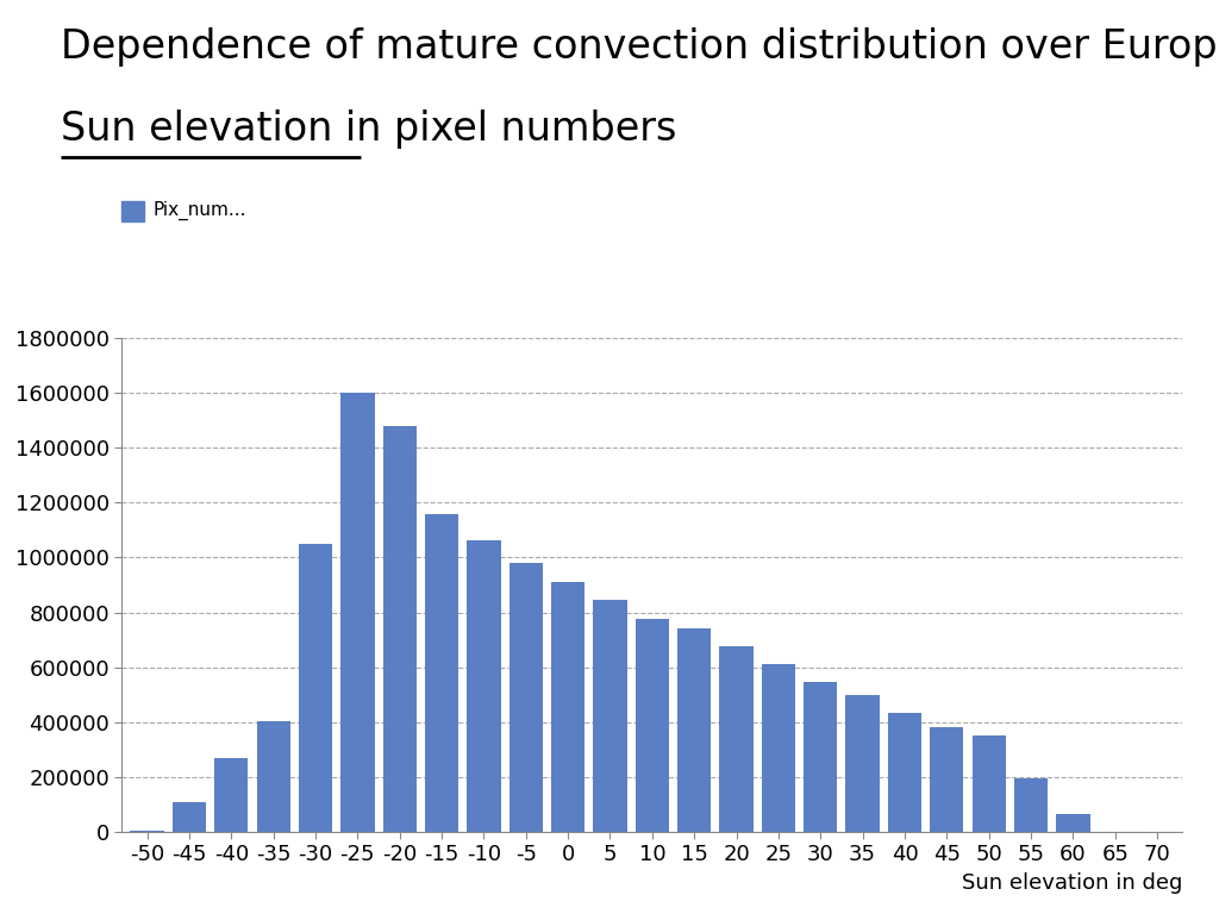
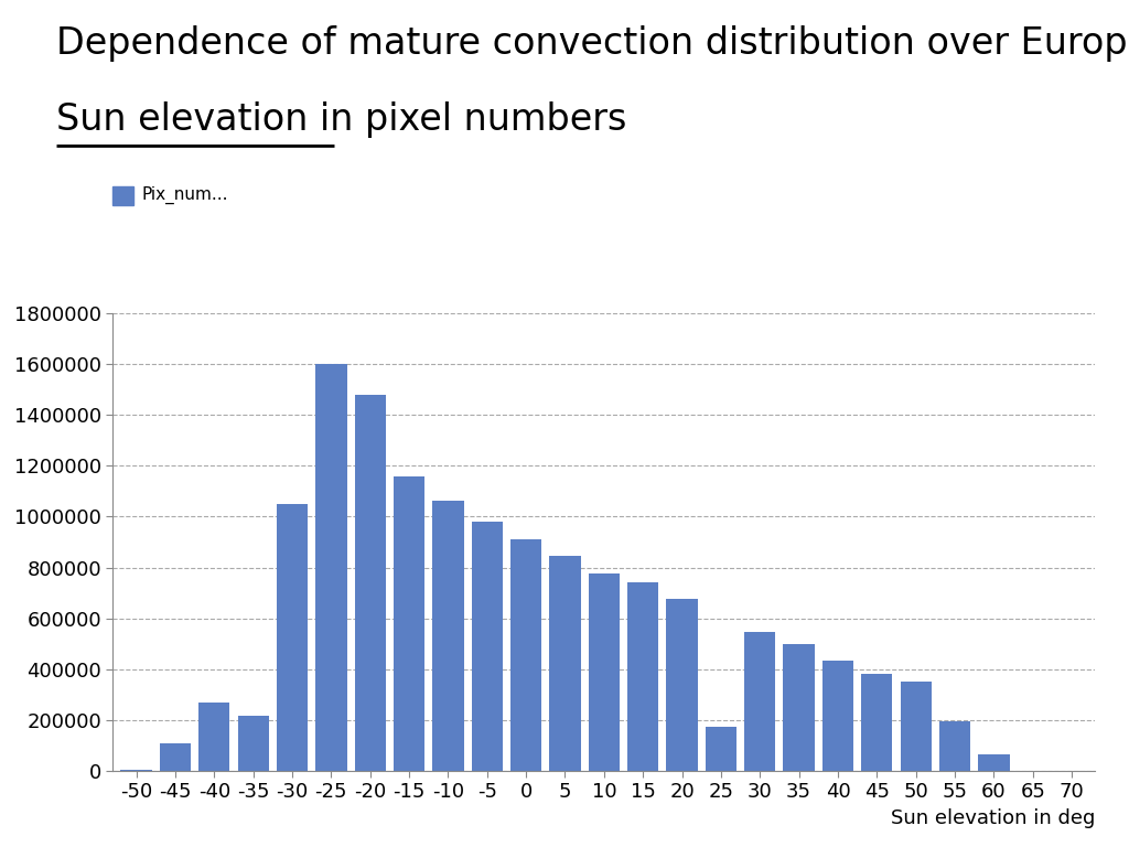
-35: 405000 -> 215000
25: 610000 -> 175000
